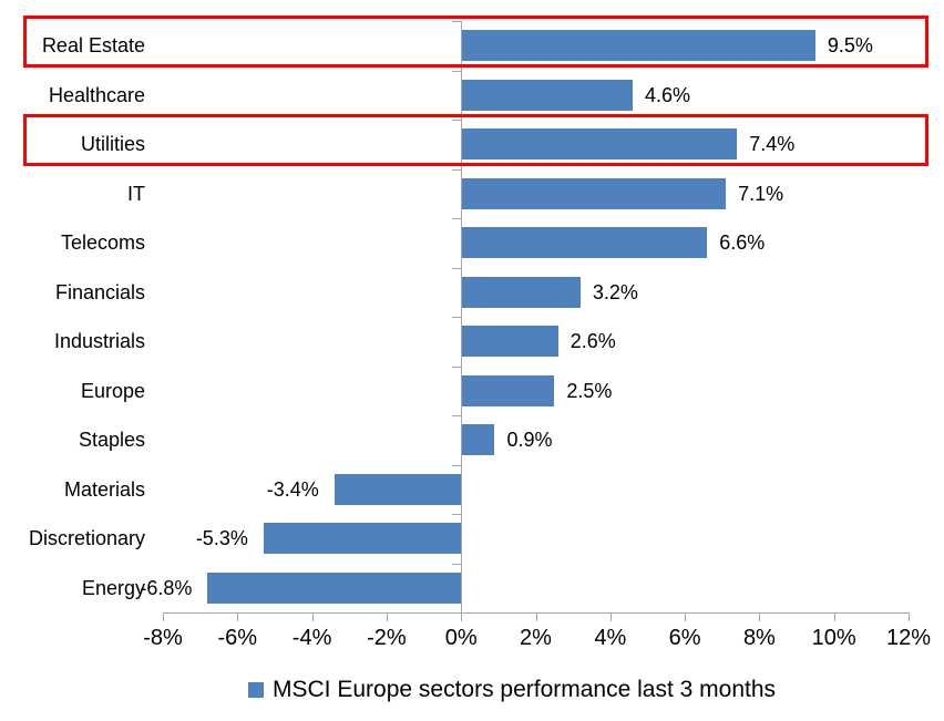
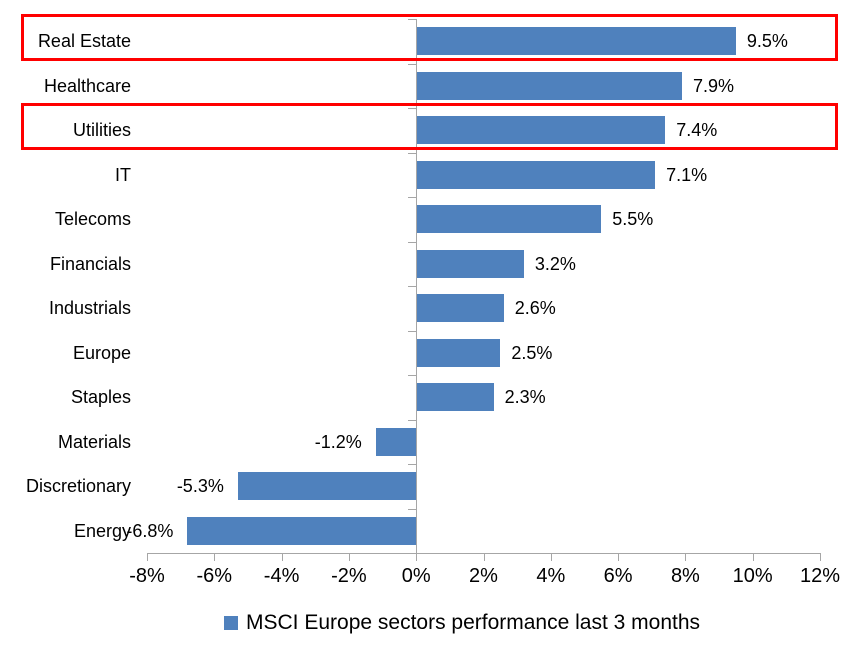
Healthcare: 4.6% -> 7.9%
Telecoms: 6.6% -> 5.5%
Staples: 0.9% -> 2.3%
Materials: -3.4% -> -1.2%
